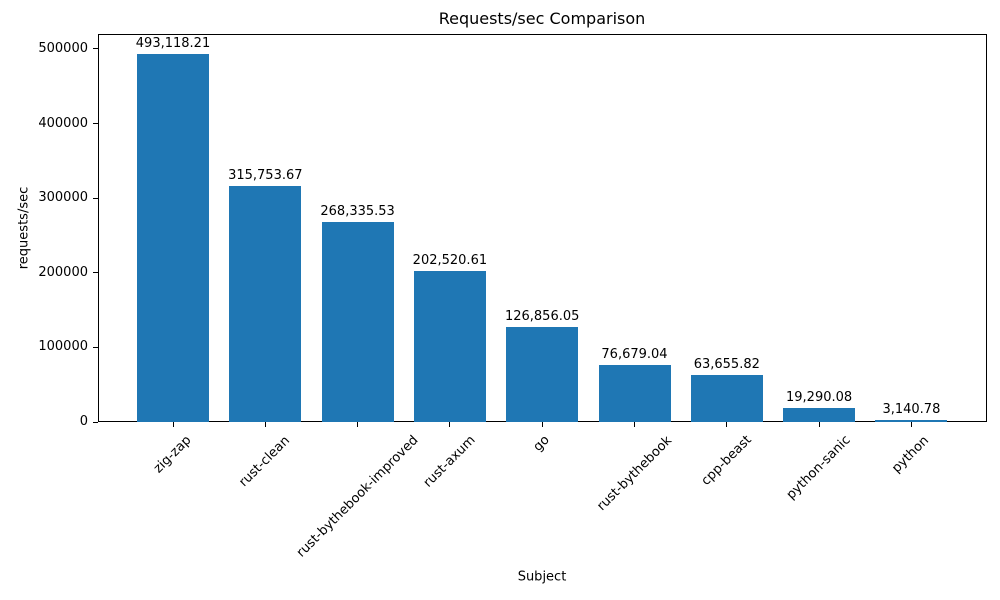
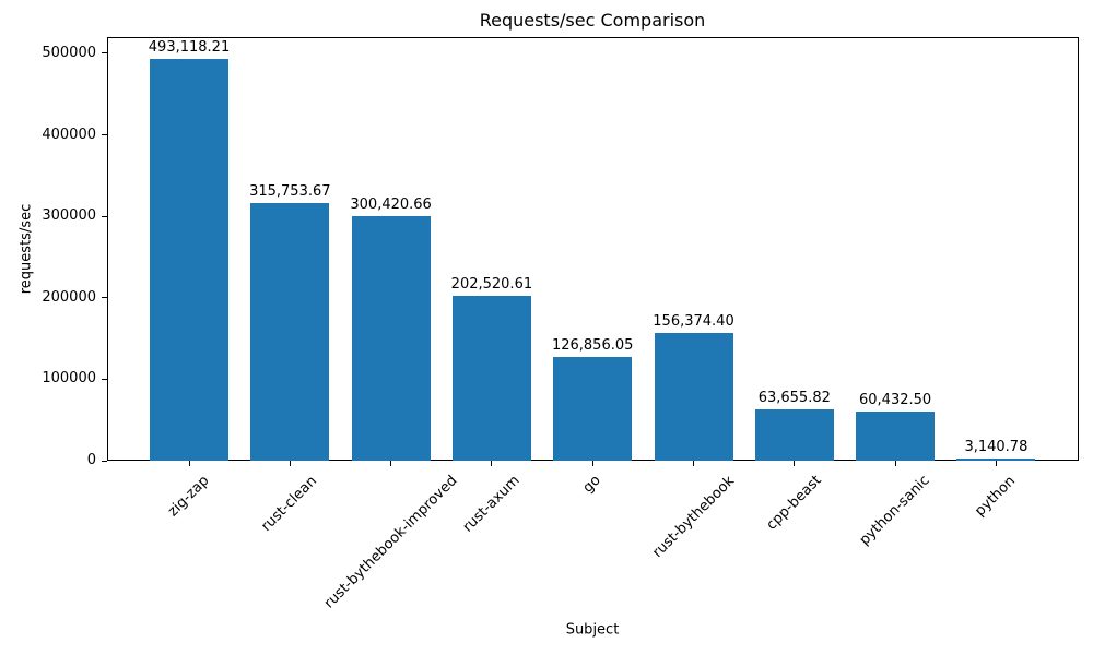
rust-bythebook-improved: 268,335.53 -> 300,420.66
rust-bythebook: 76,679.04 -> 156,374.40
python-sanic: 19,290.08 -> 60,432.50
